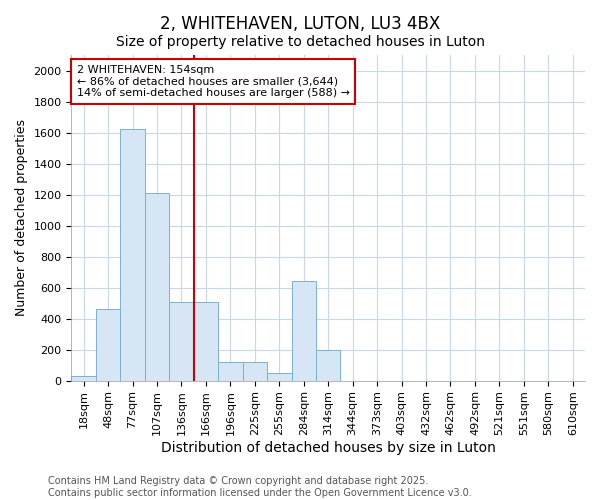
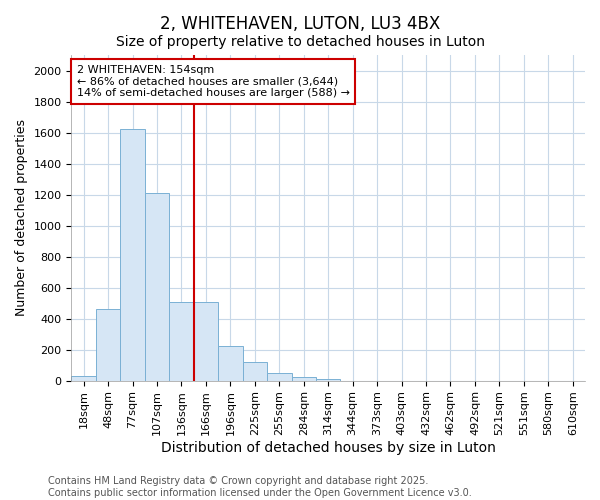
196sqm: 120 -> 220
284sqm: 640 -> 20
314sqm: 200 -> 10
